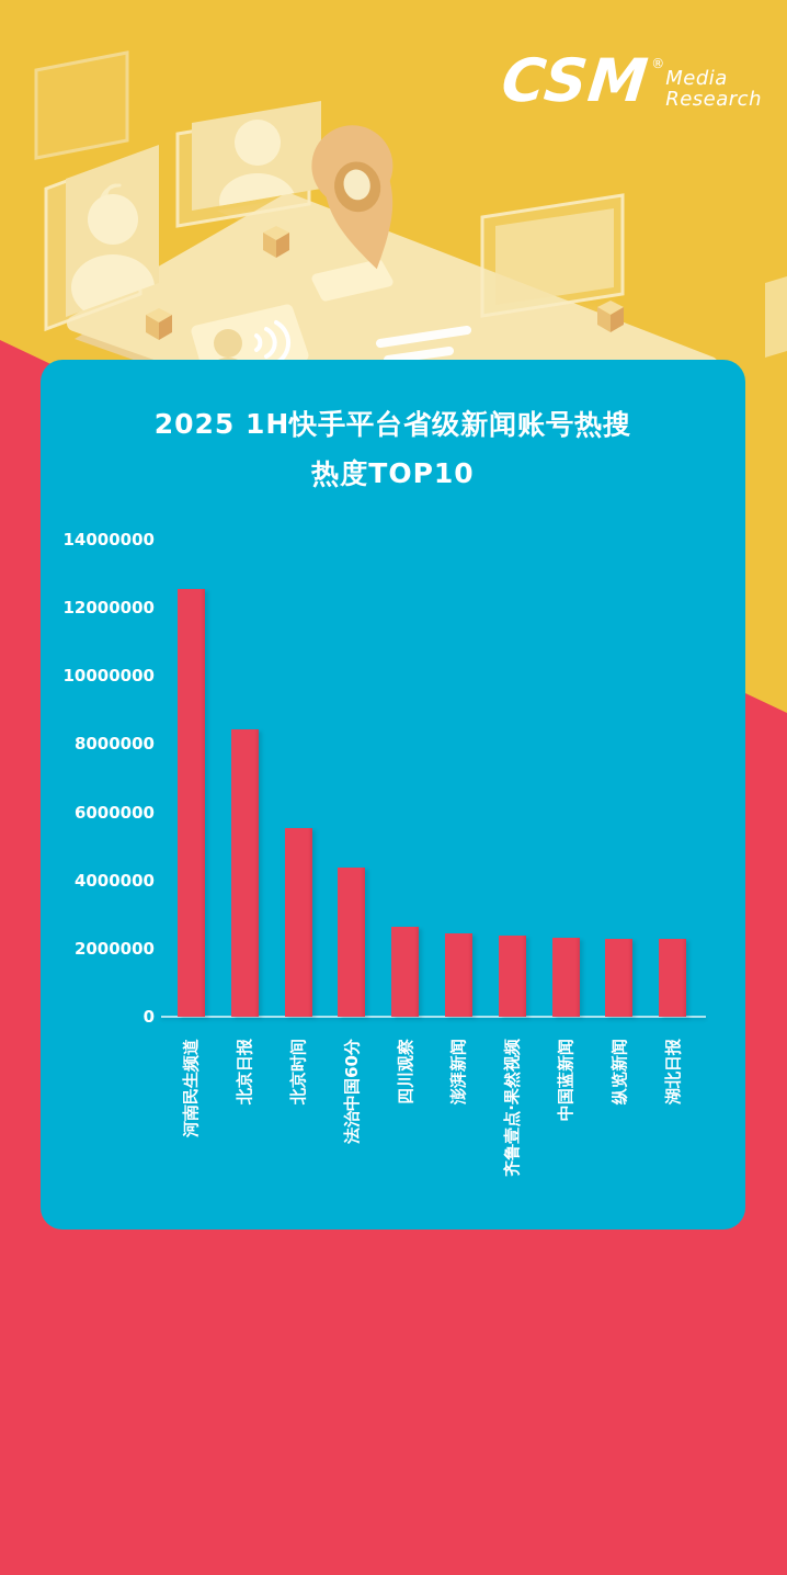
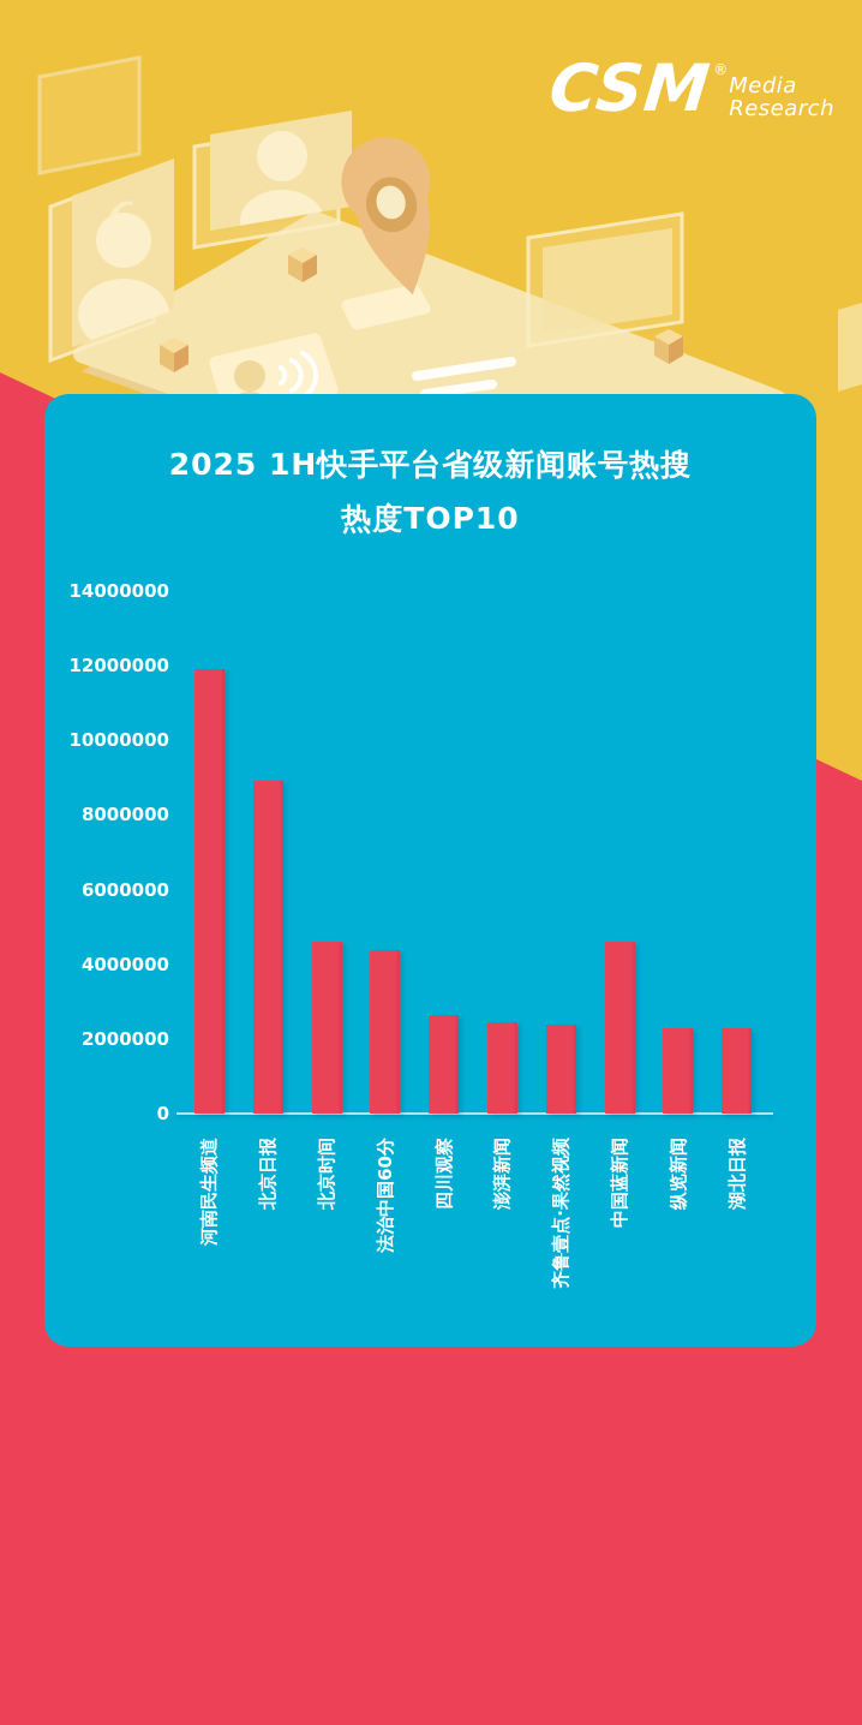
河南民生频道: 12600000 -> 11900000
北京日报: 8400000 -> 8900000
北京时间: 5500000 -> 4600000
中国蓝新闻: 2300000 -> 4600000
